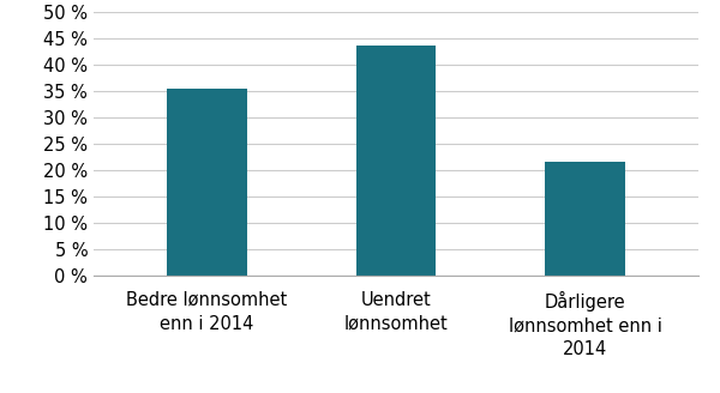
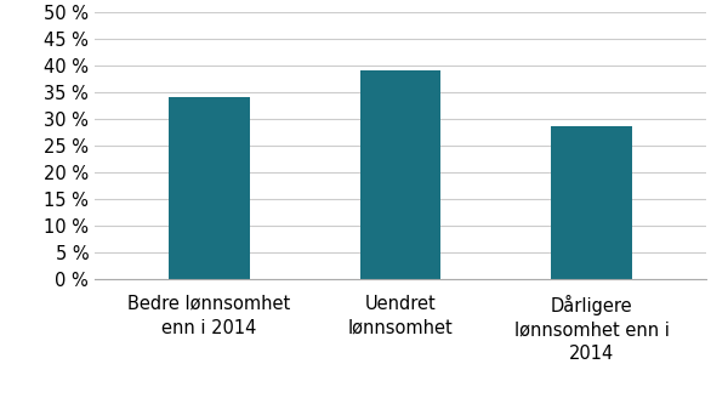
Bedre lønnsomhet enn i 2014: 35.5 % -> 34.0 %
Uendret lønnsomhet: 43.5 % -> 39.0 %
Dårligere lønnsomhet enn i 2014: 21.5 % -> 28.5 %
